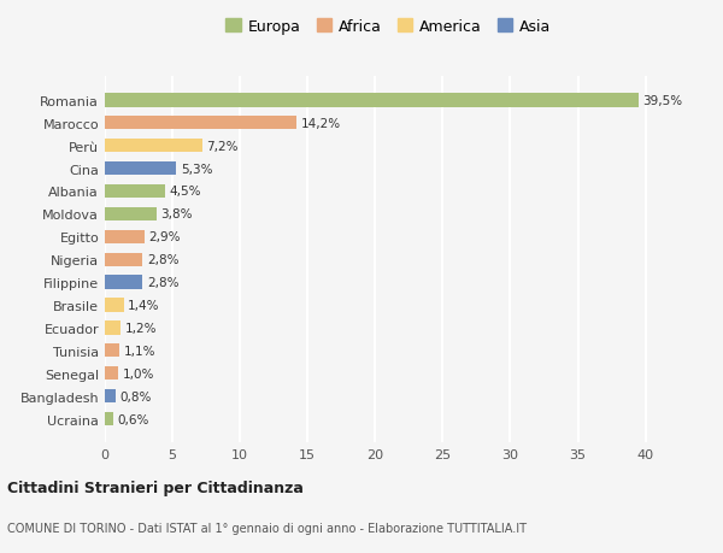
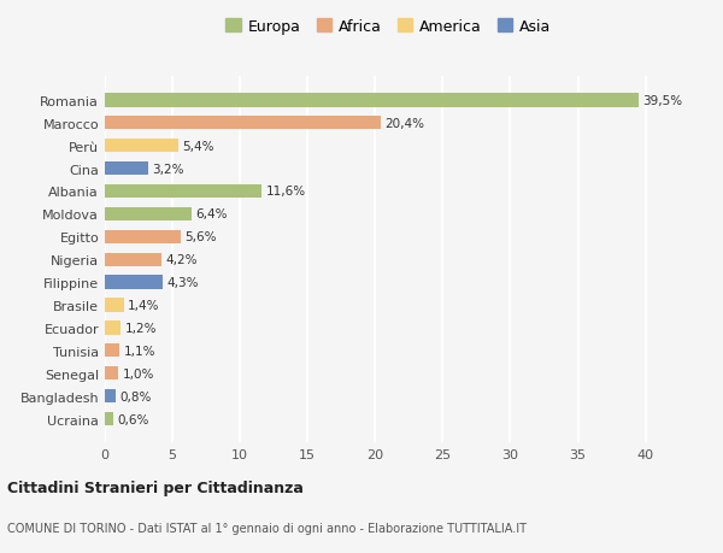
Marocco: 14,2% -> 20,4%
Perù: 7,2% -> 5,4%
Cina: 5,3% -> 3,2%
Albania: 4,5% -> 11,6%
Moldova: 3,8% -> 6,4%
Egitto: 2,9% -> 5,6%
Nigeria: 2,8% -> 4,2%
Filippine: 2,8% -> 4,3%
